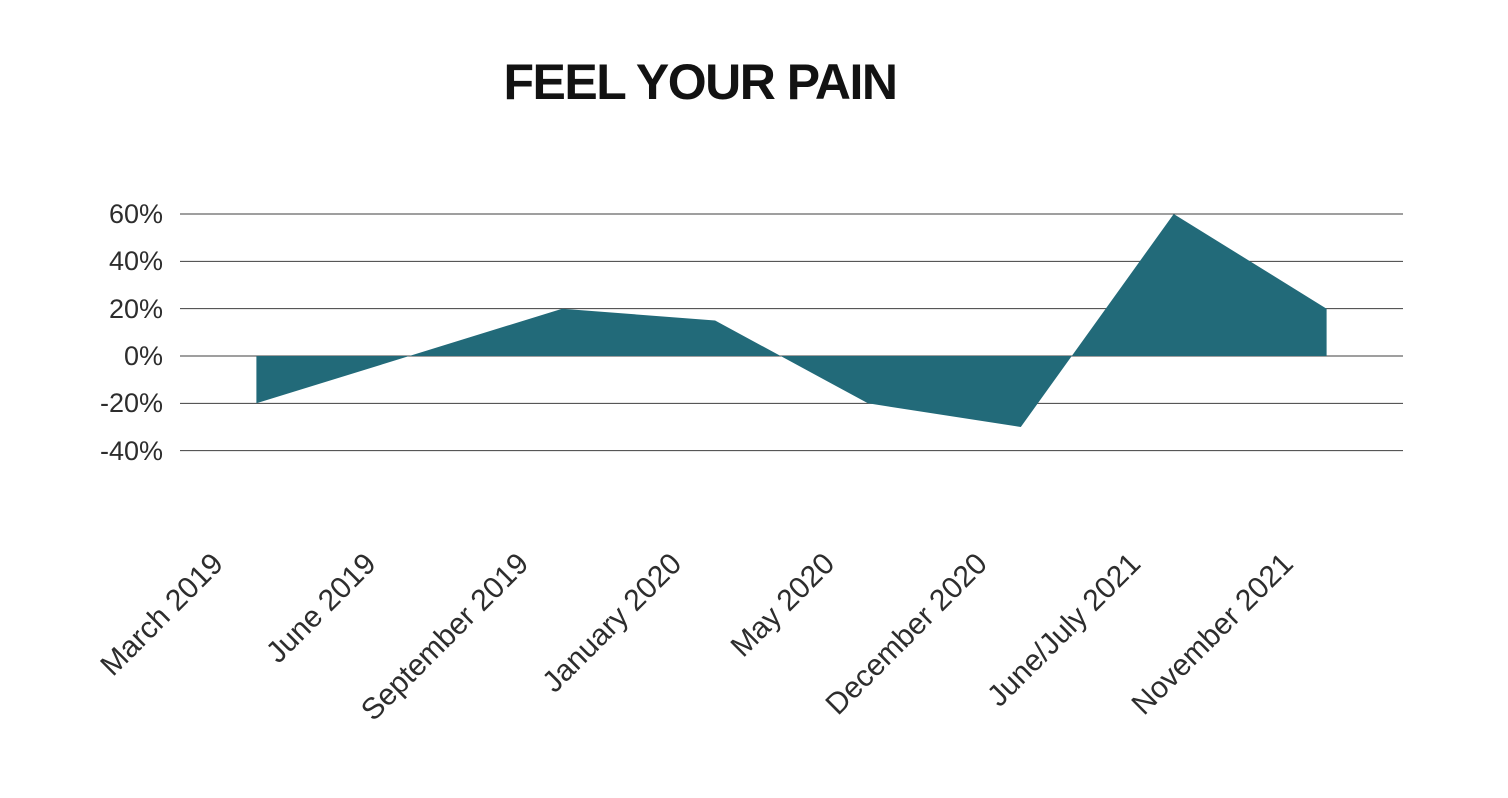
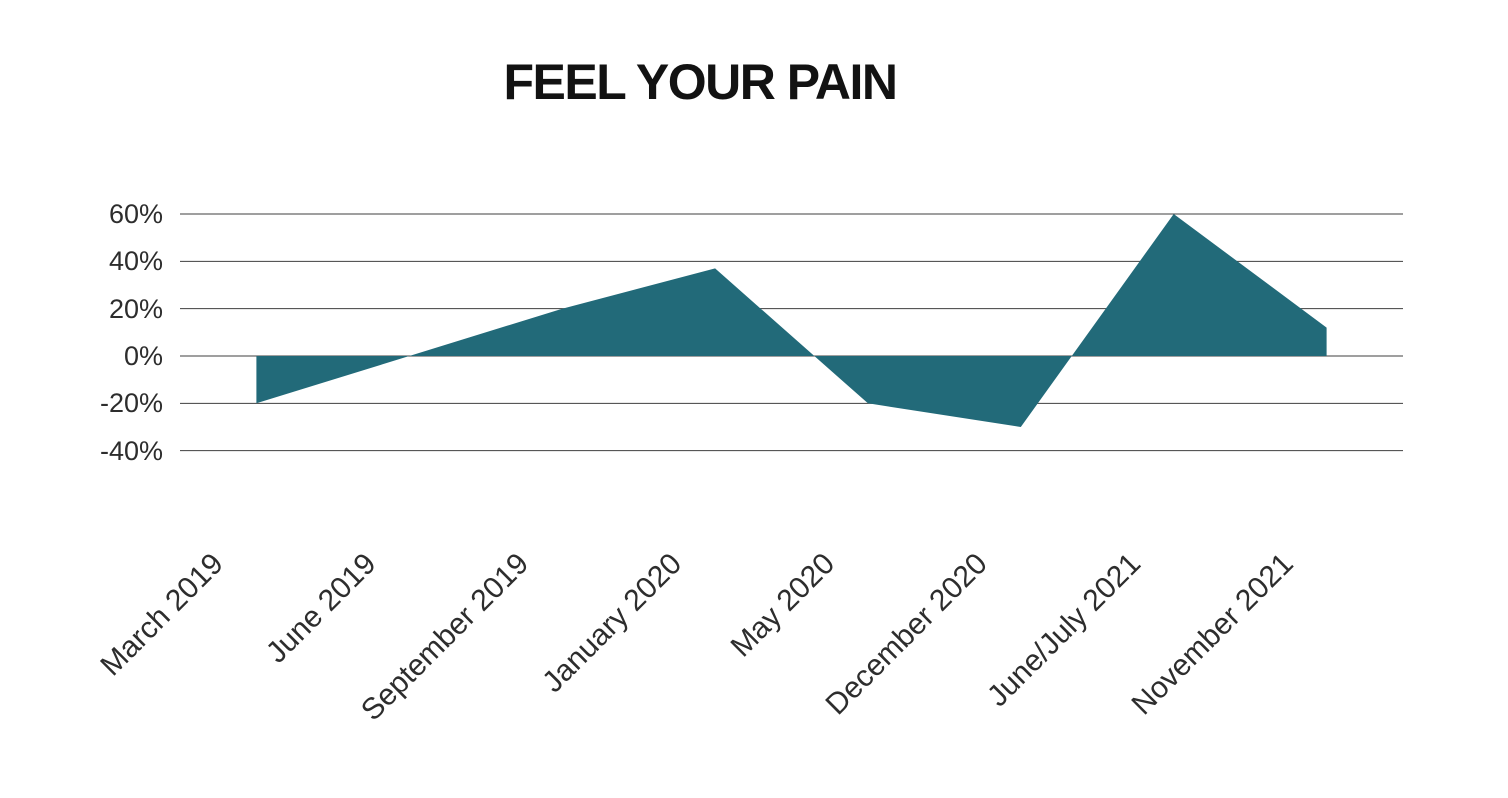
January 2020: 15% -> 37%
November 2021: 20% -> 12%
